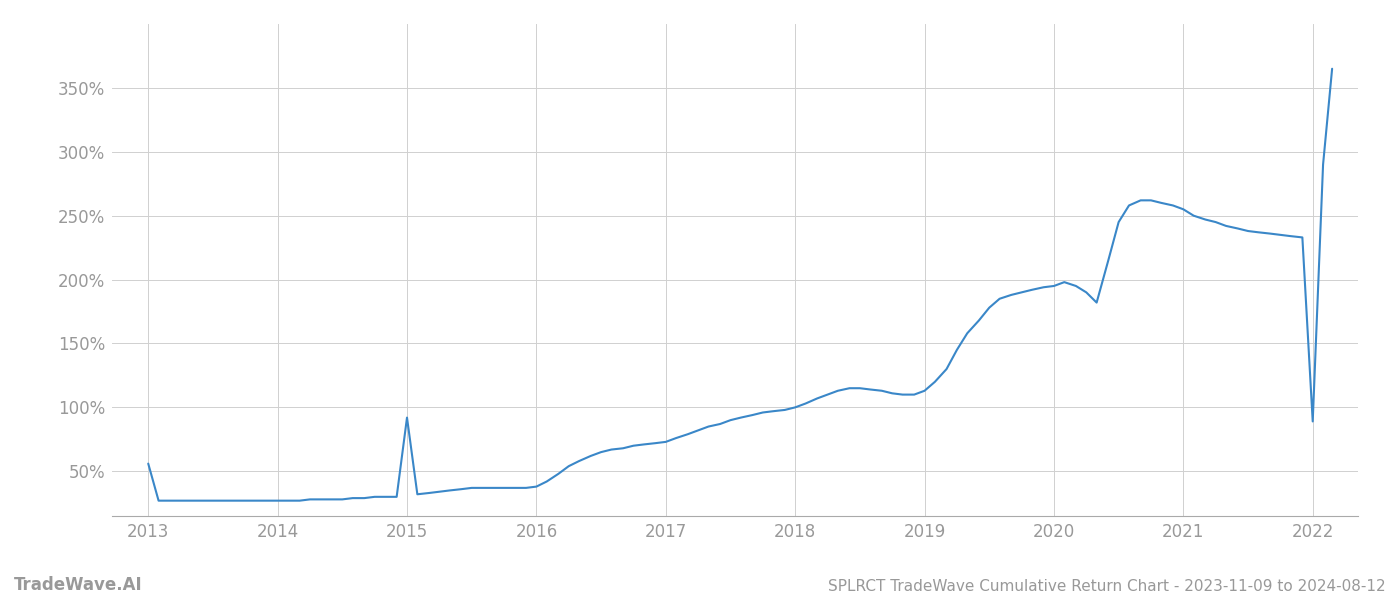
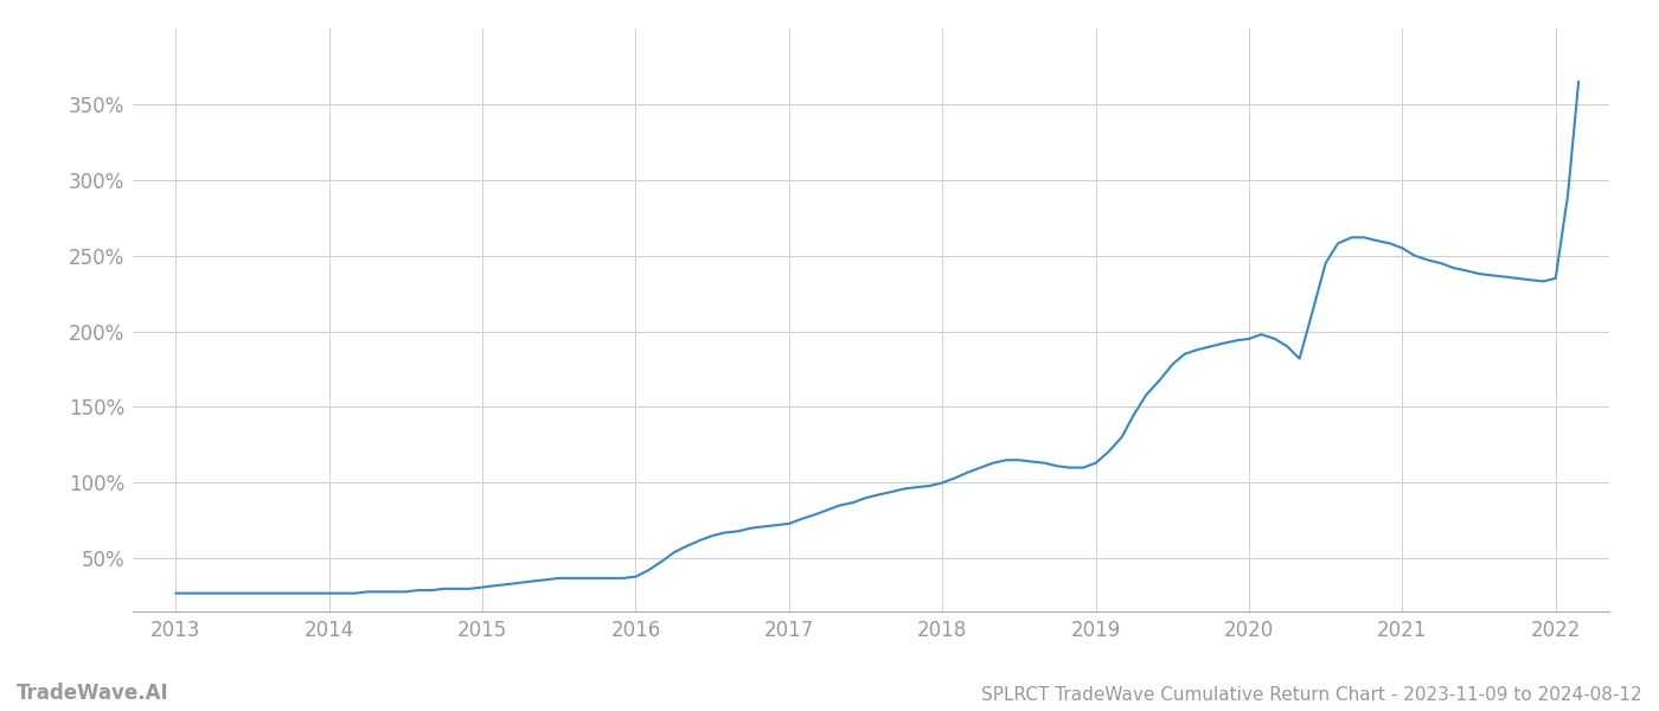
2013: 56% -> 27%
2015: 92% -> 31%
2022: 89% -> 235%
